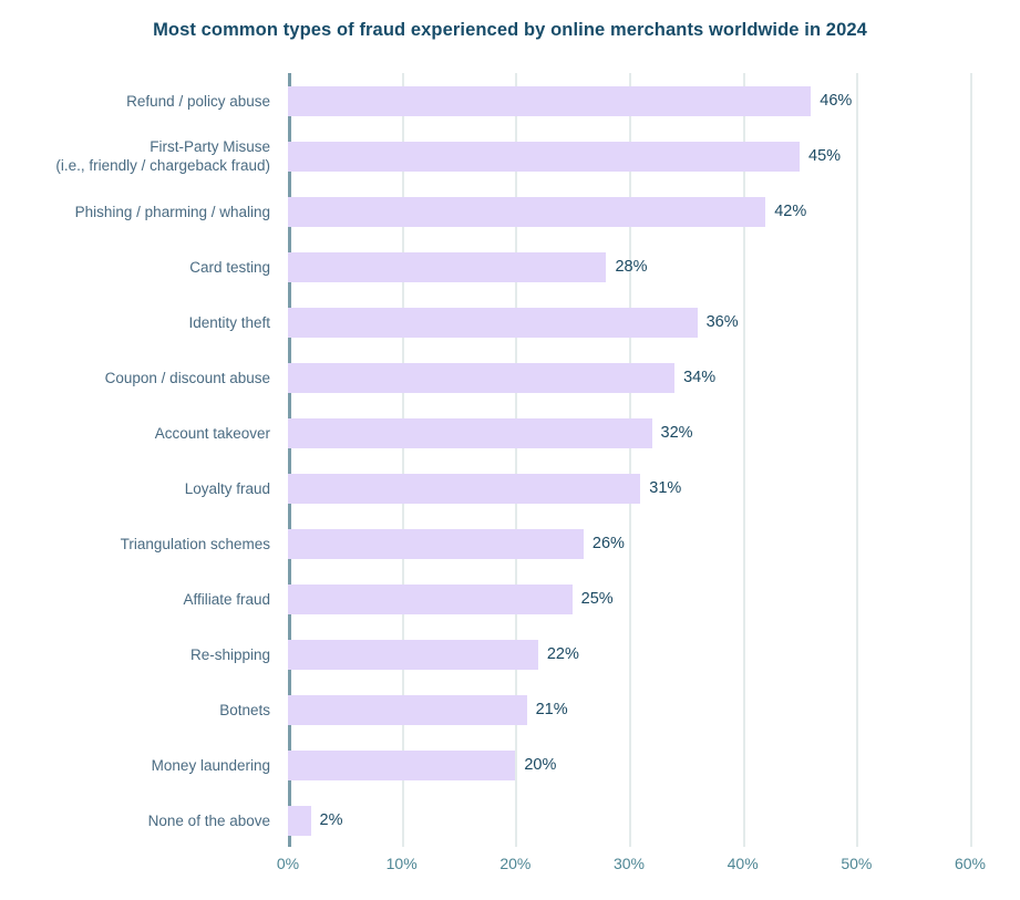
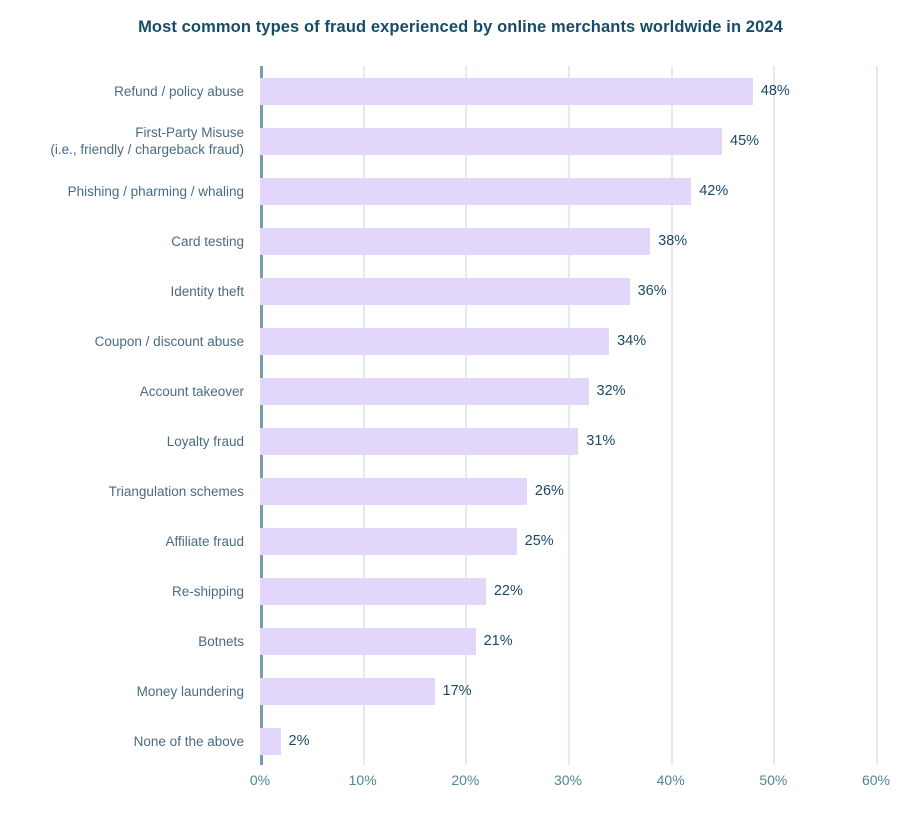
Refund / policy abuse: 46% -> 48%
Card testing: 28% -> 38%
Money laundering: 20% -> 17%
